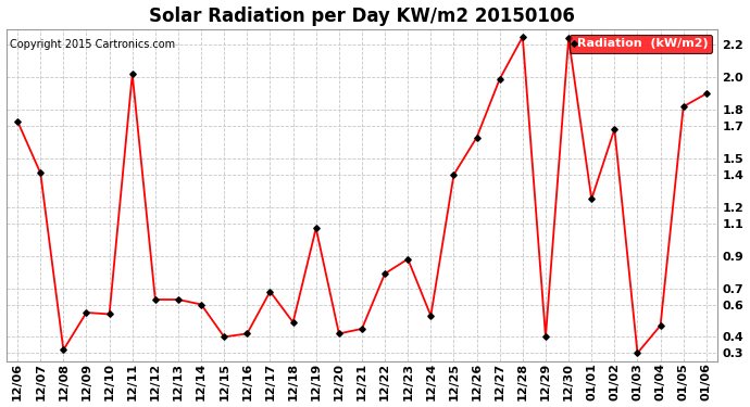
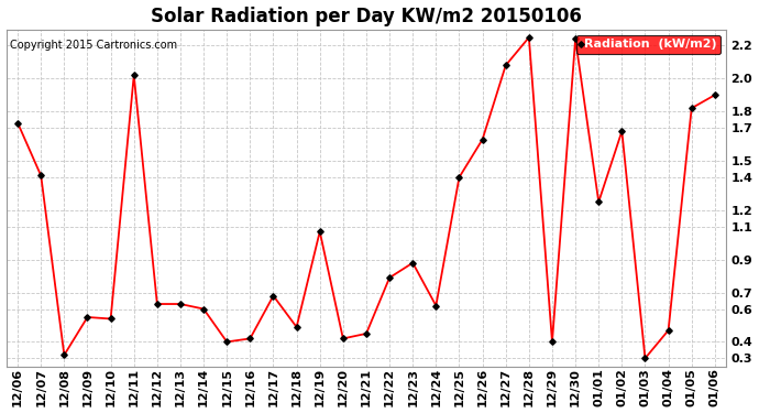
12/24: 0.53 -> 0.62
12/27: 1.99 -> 2.08
